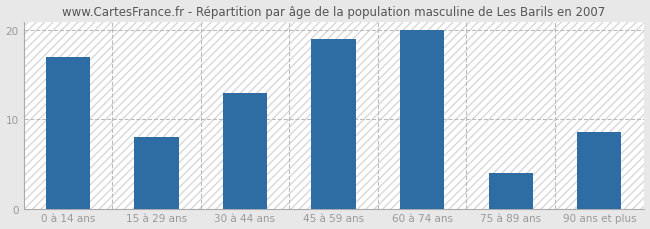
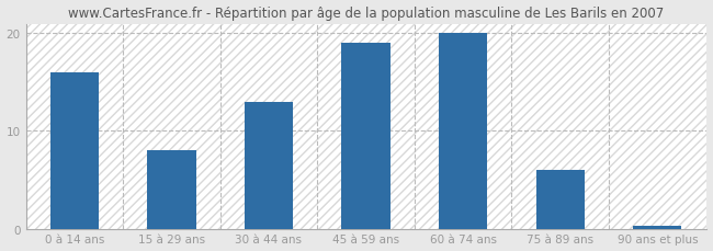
0 à 14 ans: 17.0 -> 16.0
75 à 89 ans: 4.0 -> 6.0
90 ans et plus: 8.6 -> 0.3
